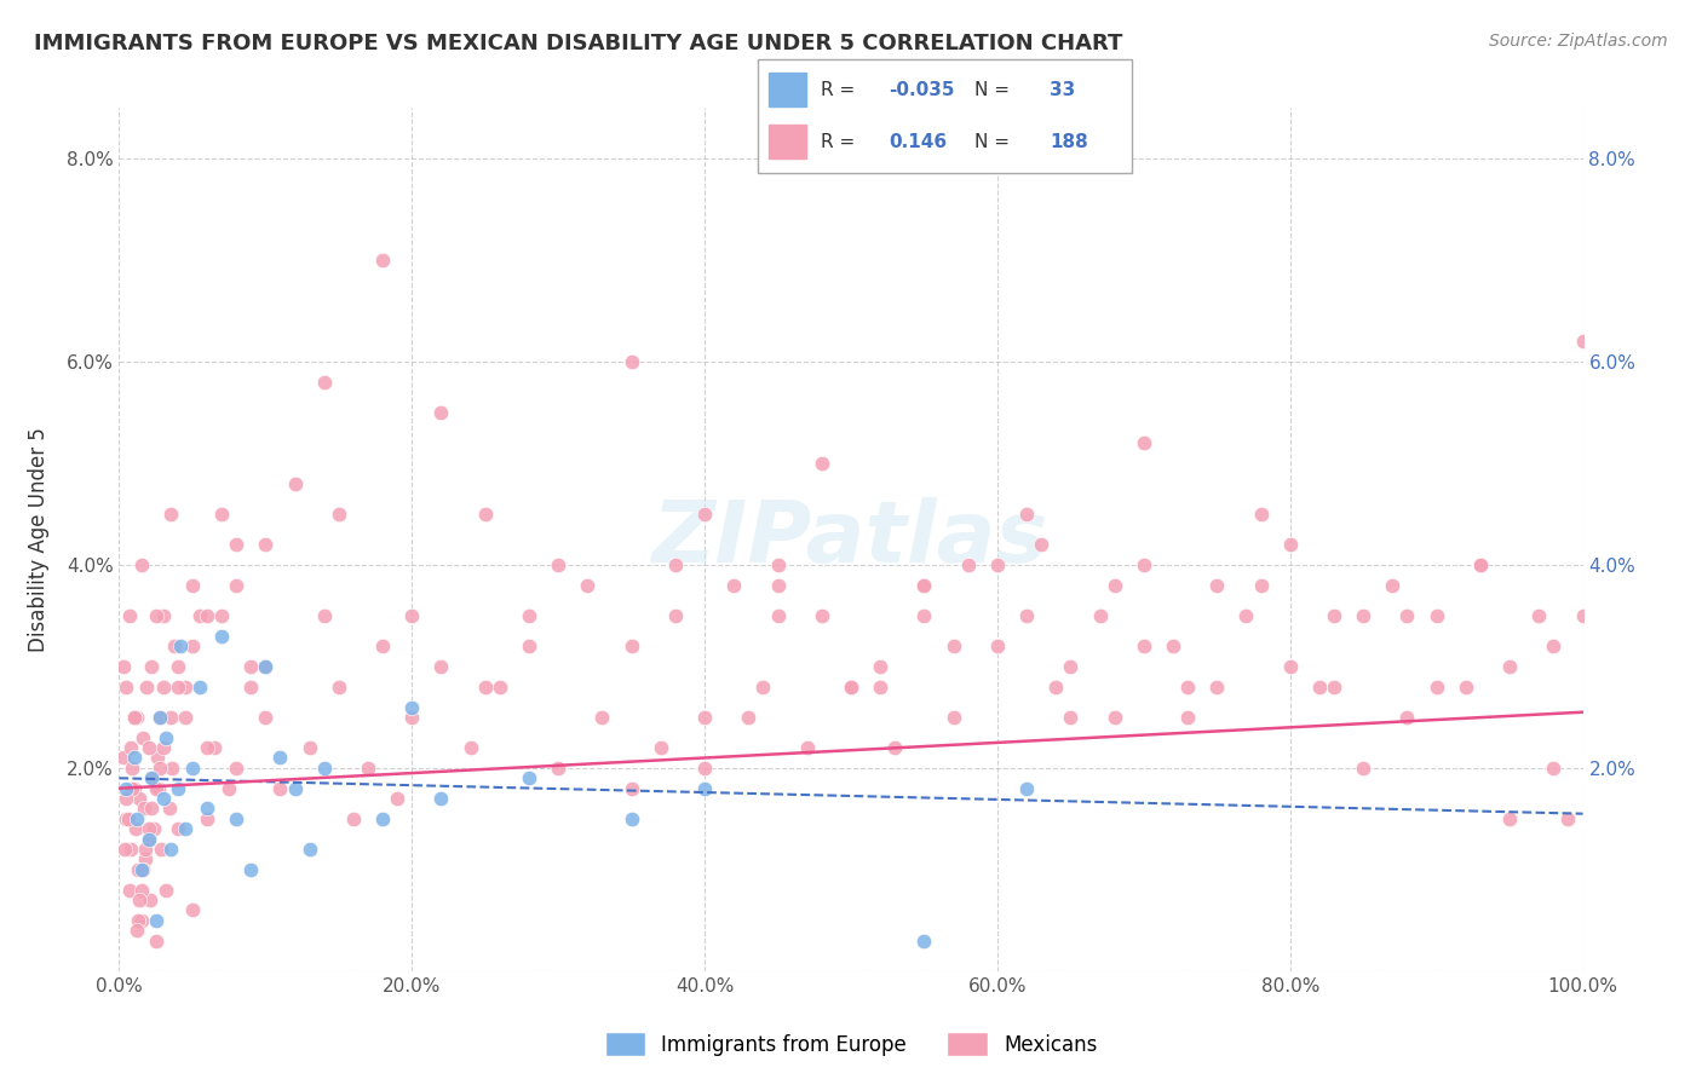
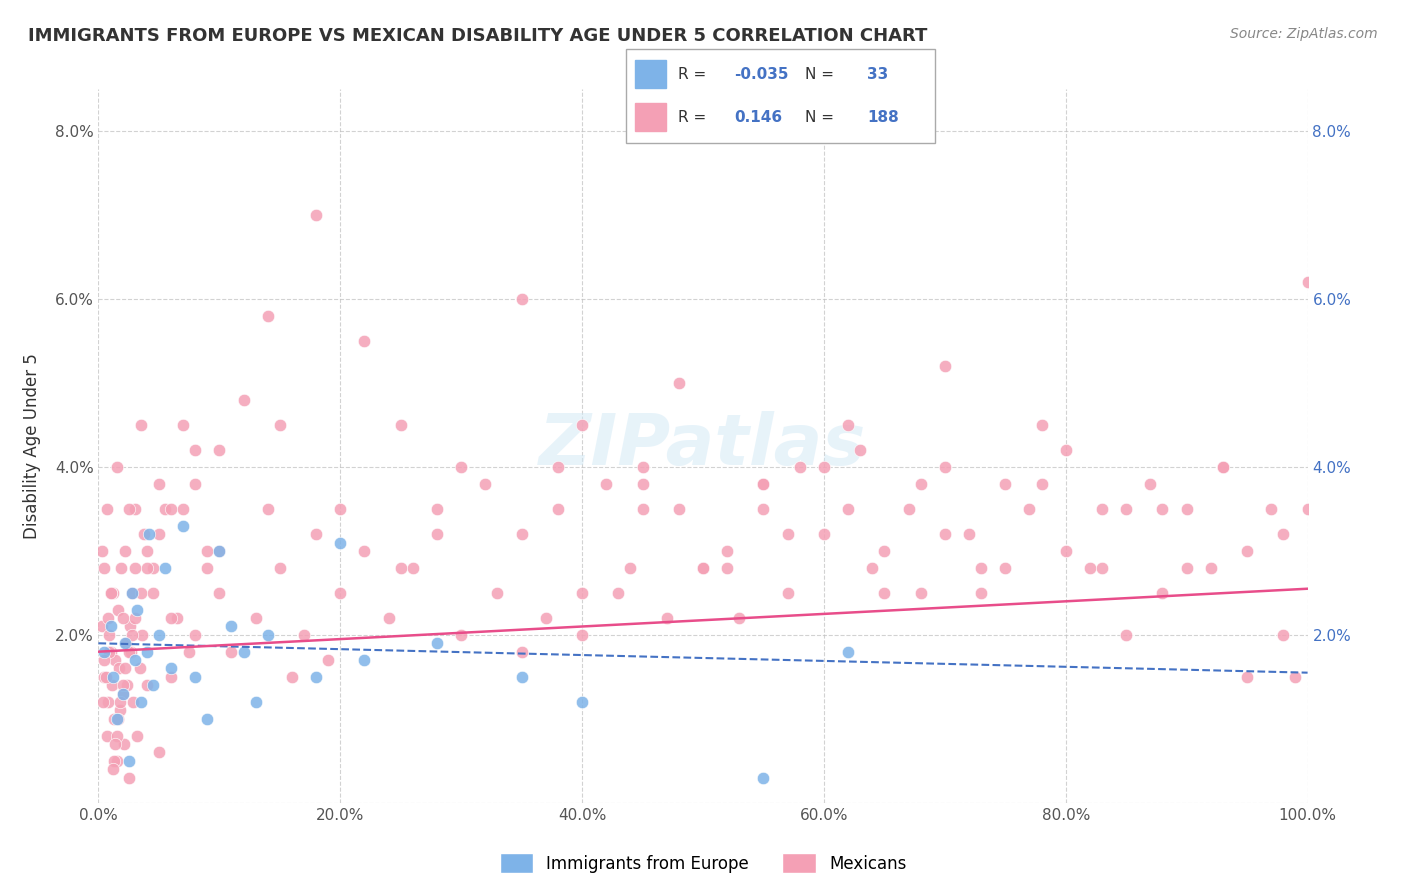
Immigrants from Europe/20.0%: 2.6% -> 3.1%
Immigrants from Europe/40.0%: 1.8% -> 1.2%
